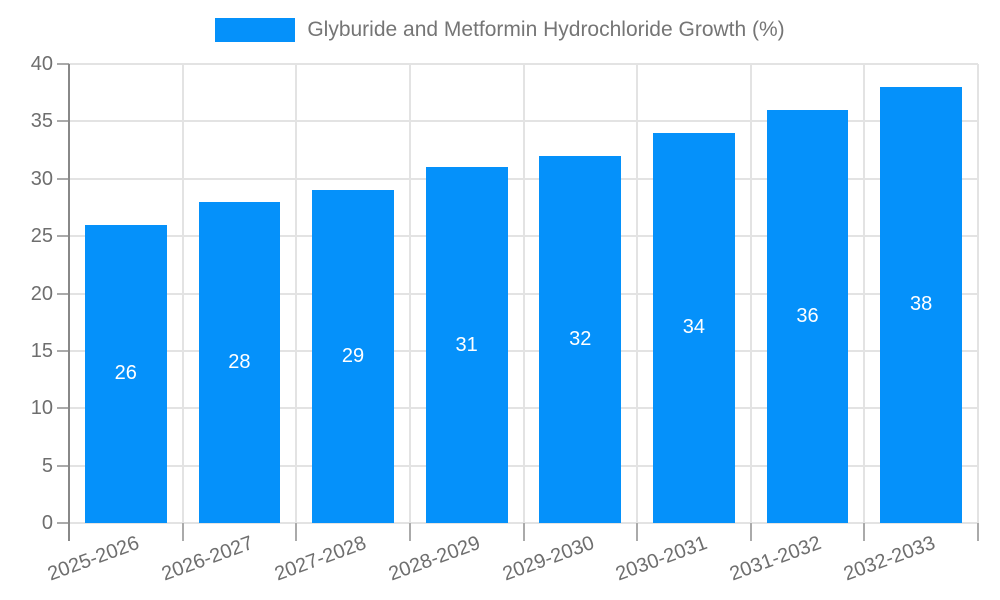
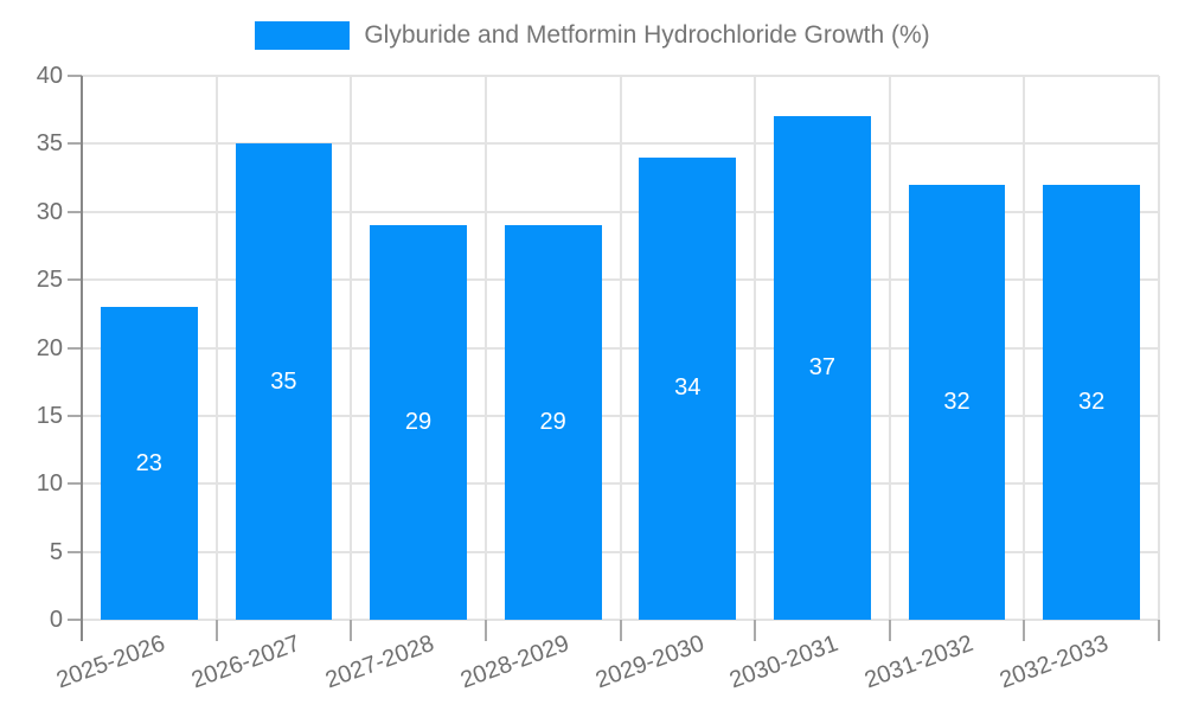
2025-2026: 26 -> 23
2026-2027: 28 -> 35
2028-2029: 31 -> 29
2029-2030: 32 -> 34
2030-2031: 34 -> 37
2031-2032: 36 -> 32
2032-2033: 38 -> 32
